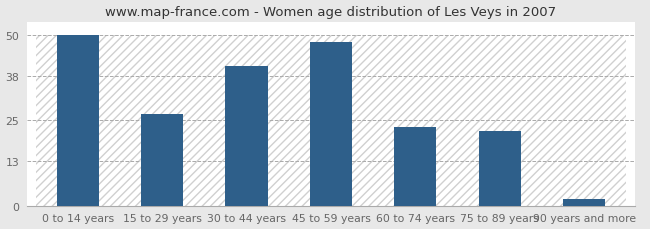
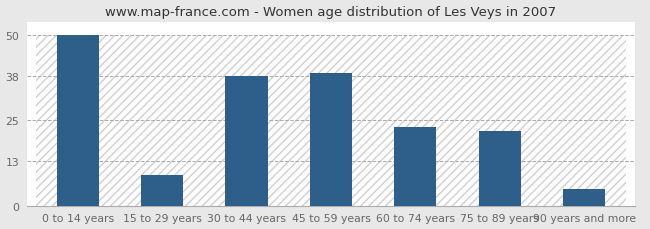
15 to 29 years: 27 -> 9
30 to 44 years: 41 -> 38
45 to 59 years: 48 -> 39
90 years and more: 2 -> 5
